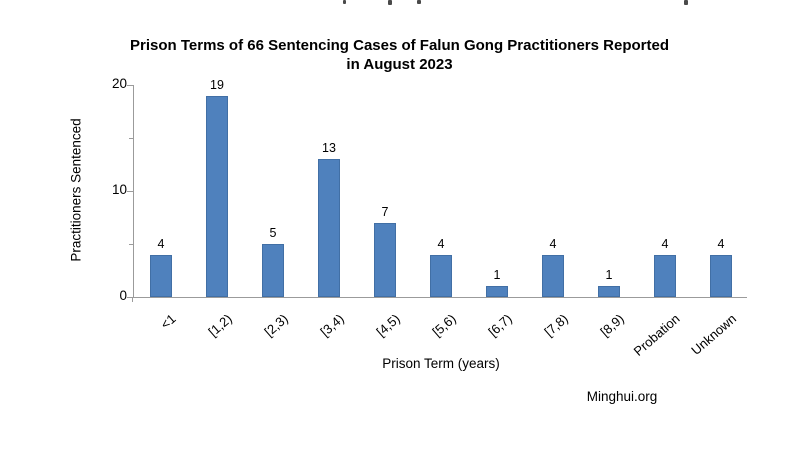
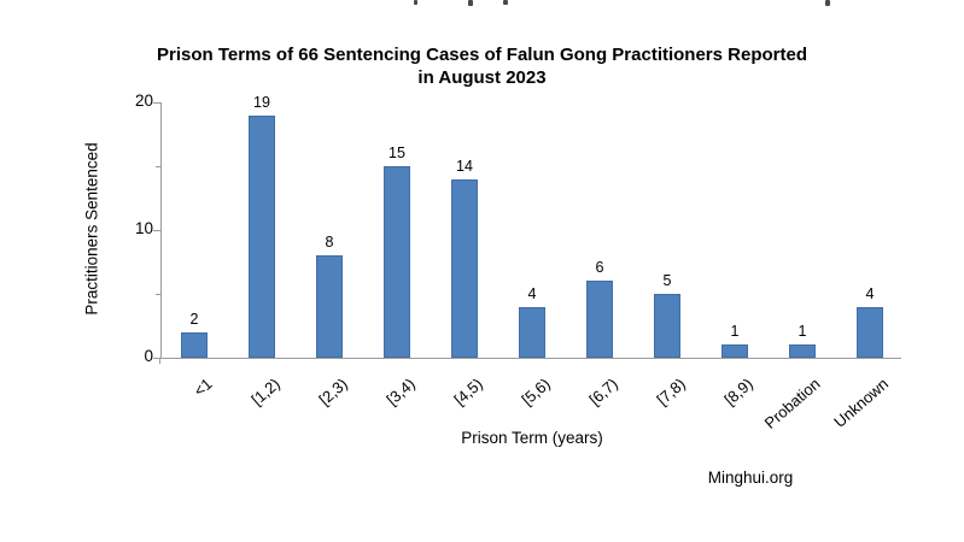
<1: 4 -> 2
[2,3): 5 -> 8
[3,4): 13 -> 15
[4,5): 7 -> 14
[6,7): 1 -> 6
[7,8): 4 -> 5
Probation: 4 -> 1
